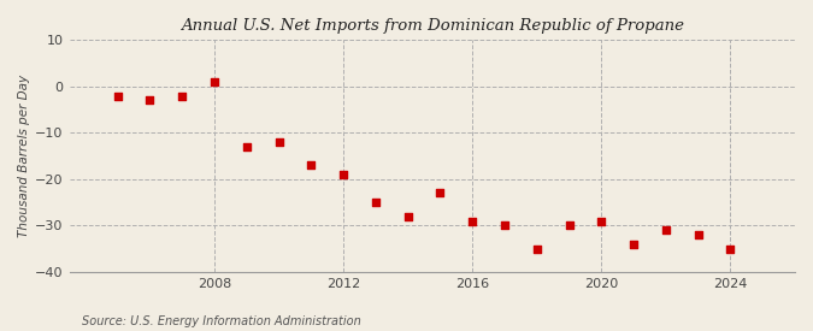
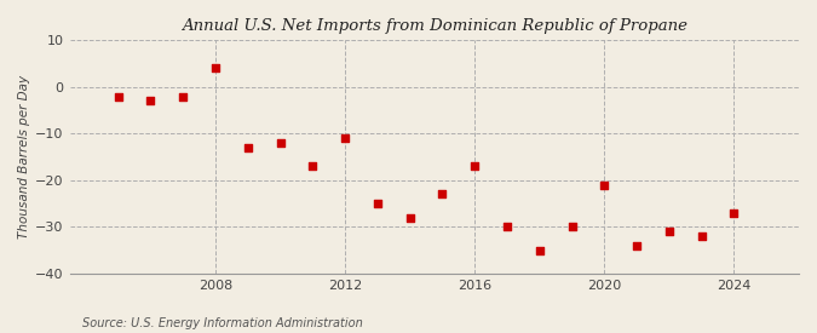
2008: 1 -> 4
2012: -19 -> -11
2016: -29 -> -17
2020: -29 -> -21
2024: -35 -> -27
